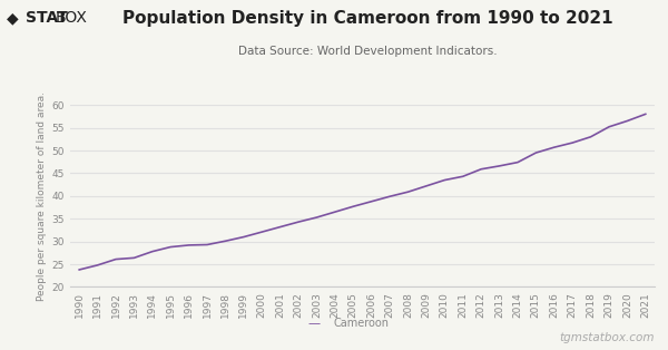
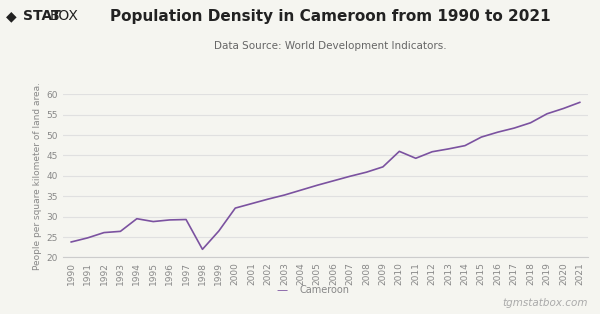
1994: 27.8 -> 29.5
1998: 30.1 -> 22.0
1999: 31.0 -> 26.5
2010: 43.5 -> 46.0
